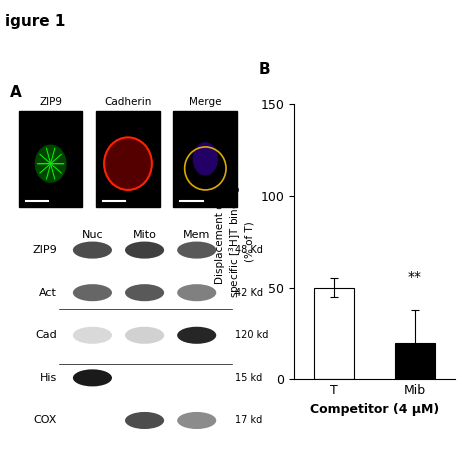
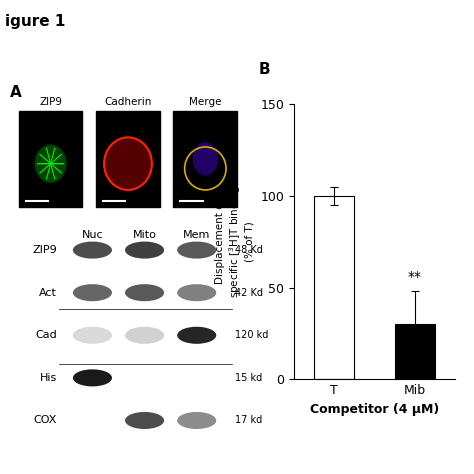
T: 50 -> 100
Mib: 20 -> 30
